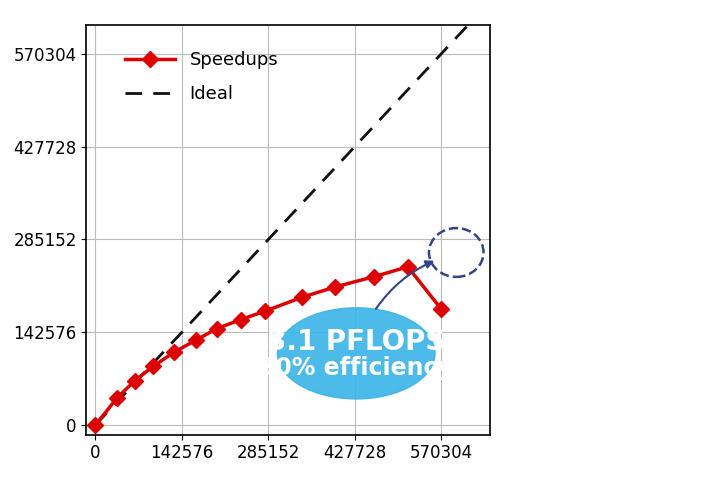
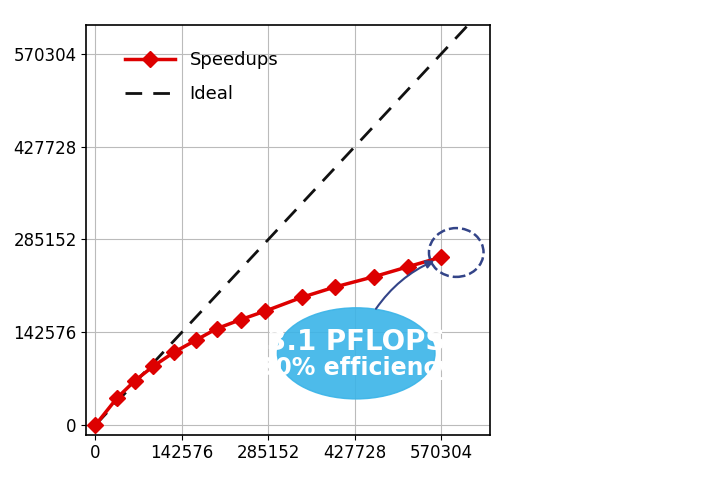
570304: 178000 -> 258000
